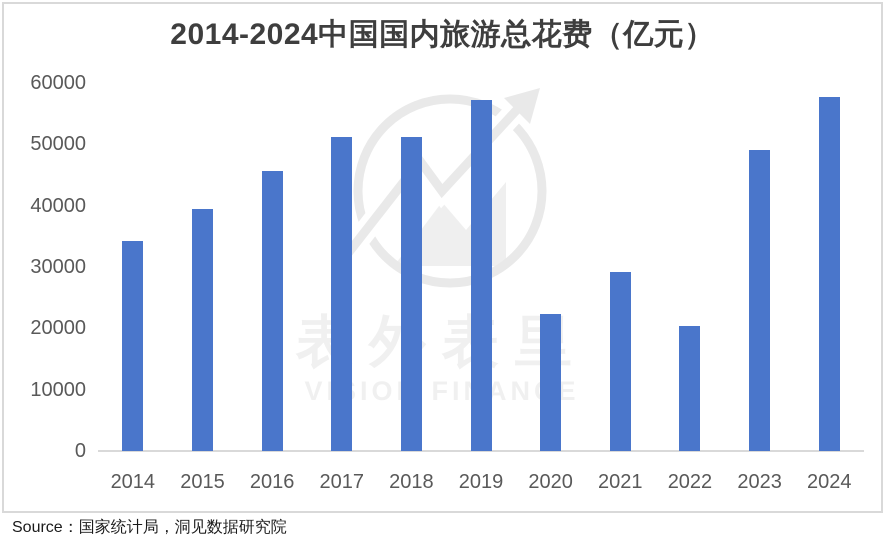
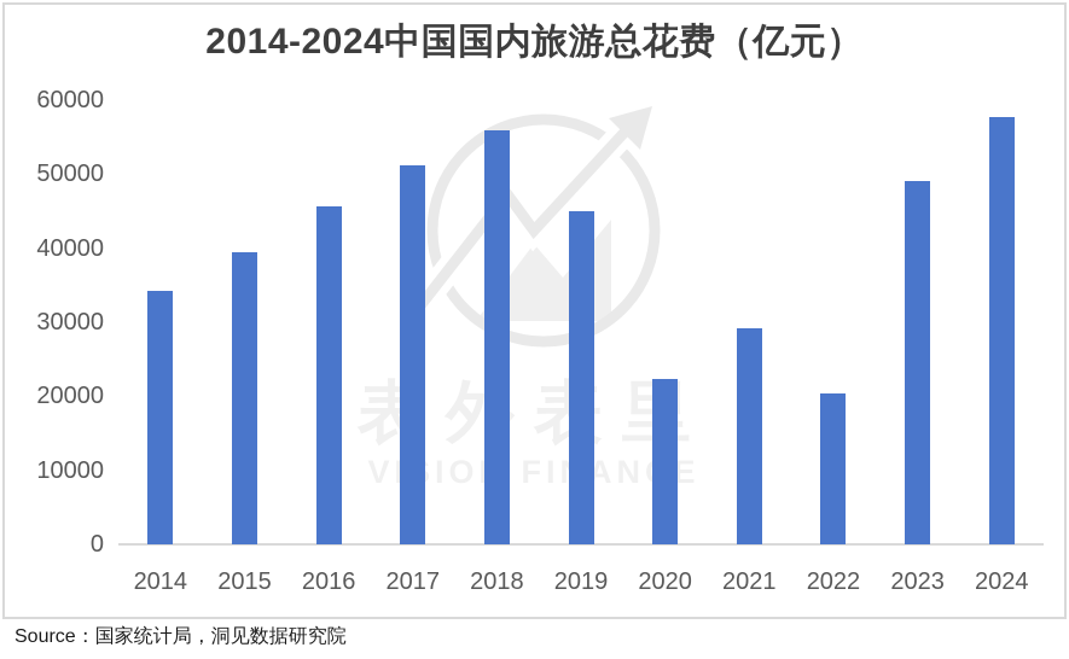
2018: 51000 -> 56000
2019: 57000 -> 45000
